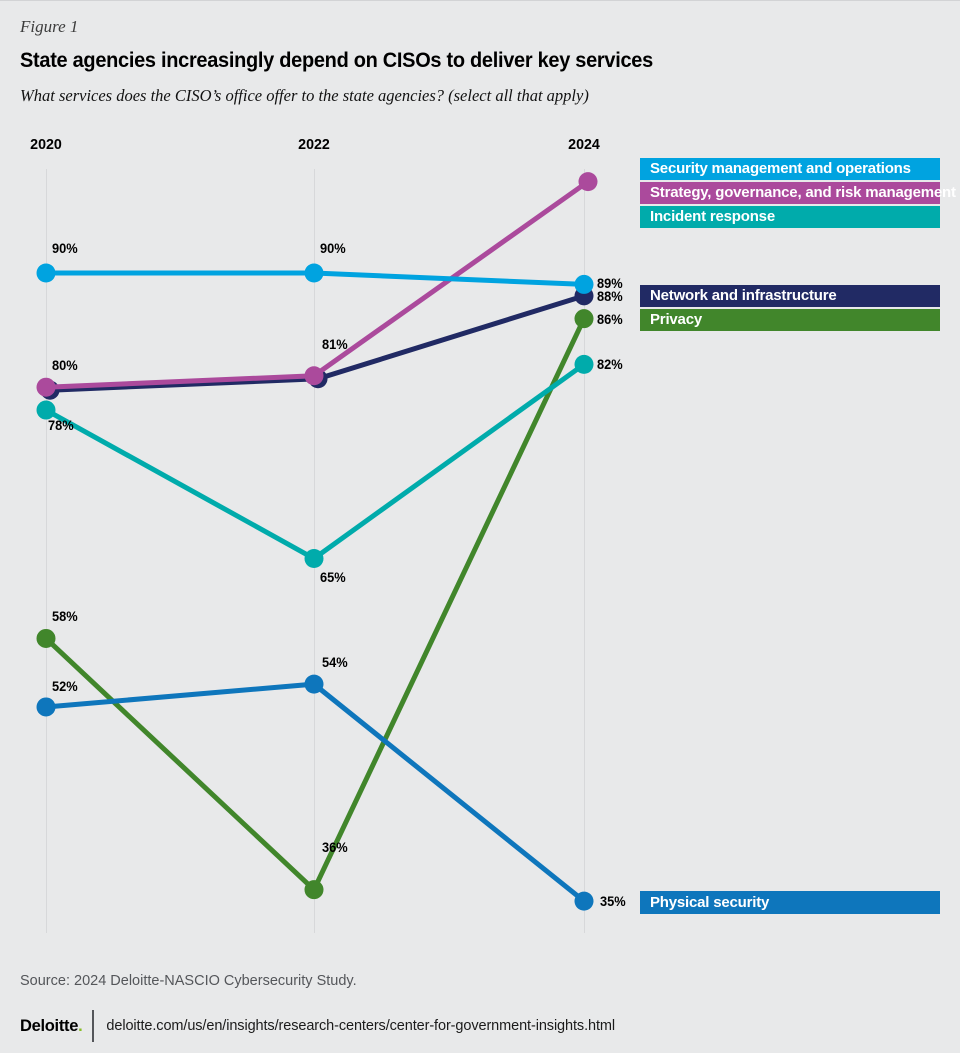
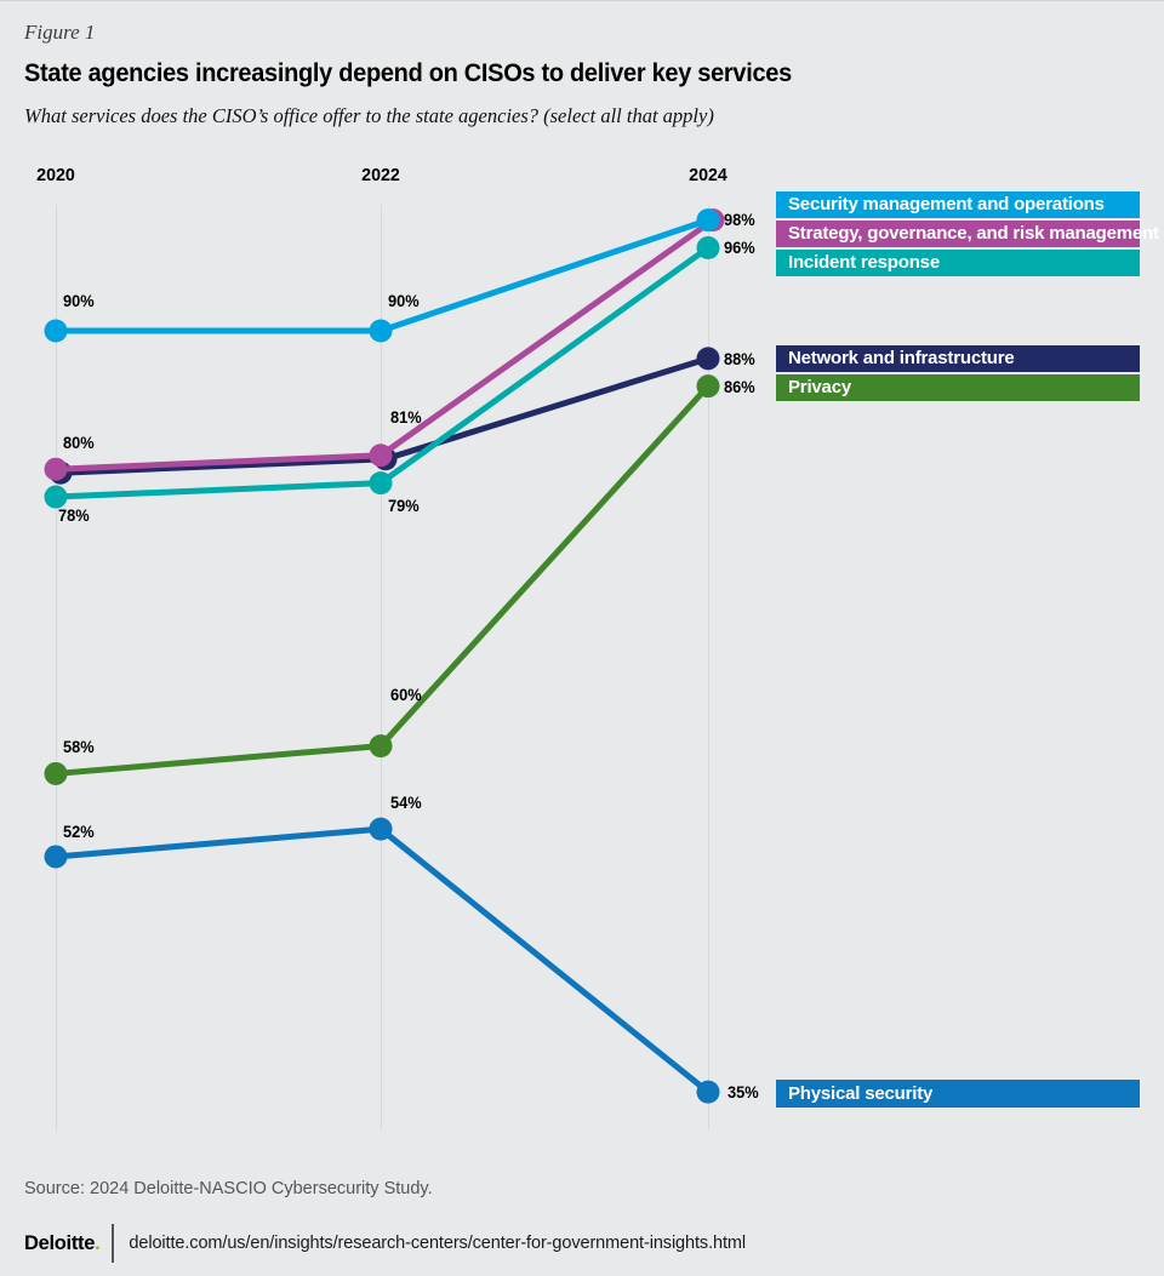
Incident response/2022: 65% -> 79%
Privacy/2022: 36% -> 60%
Security management and operations/2024: 89% -> 98%
Incident response/2024: 82% -> 96%
